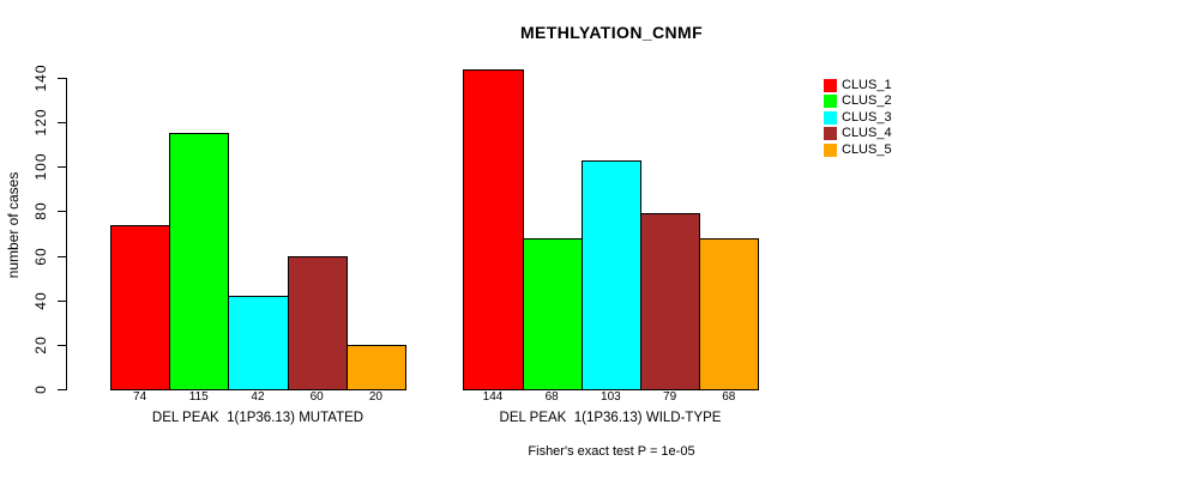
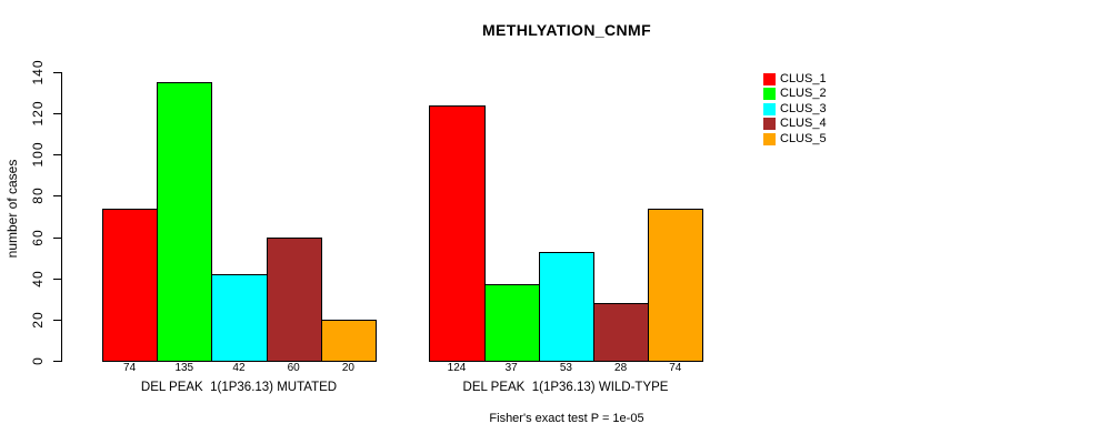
CLUS_2/DEL PEAK 1(1P36.13) MUTATED: 115 -> 135
CLUS_1/DEL PEAK 1(1P36.13) WILD-TYPE: 144 -> 124
CLUS_2/DEL PEAK 1(1P36.13) WILD-TYPE: 68 -> 37
CLUS_3/DEL PEAK 1(1P36.13) WILD-TYPE: 103 -> 53
CLUS_4/DEL PEAK 1(1P36.13) WILD-TYPE: 79 -> 28
CLUS_5/DEL PEAK 1(1P36.13) WILD-TYPE: 68 -> 74
